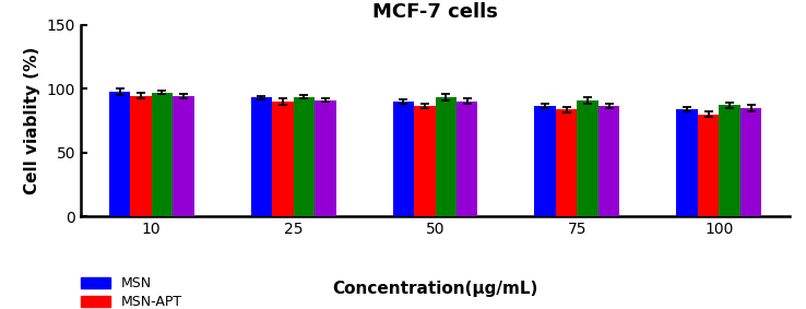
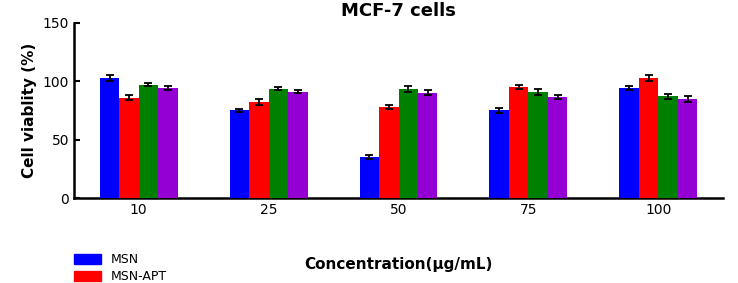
MSN/10: 98 -> 103
MSN-APT/10: 94 -> 86
MSN/25: 93 -> 75
MSN-APT/25: 90 -> 82
MSN/50: 90 -> 35
MSN-APT/50: 86 -> 78
MSN/75: 86 -> 75
MSN-APT/75: 84 -> 95
MSN/100: 84 -> 94
MSN-APT/100: 80 -> 103
